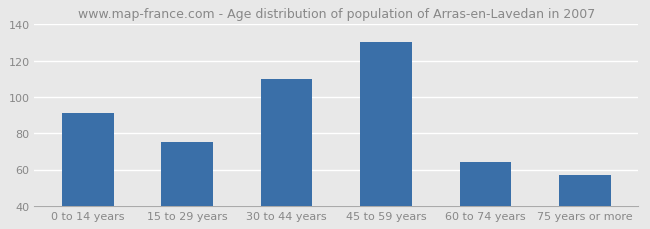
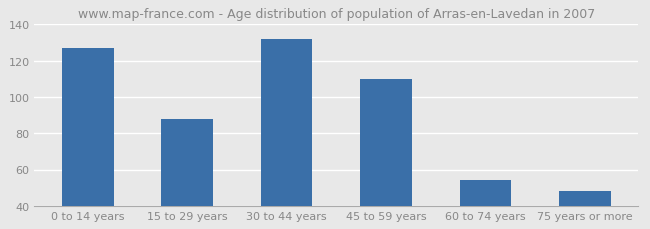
0 to 14 years: 91 -> 127
15 to 29 years: 75 -> 88
30 to 44 years: 110 -> 132
45 to 59 years: 130 -> 110
60 to 74 years: 64 -> 54
75 years or more: 57 -> 48
